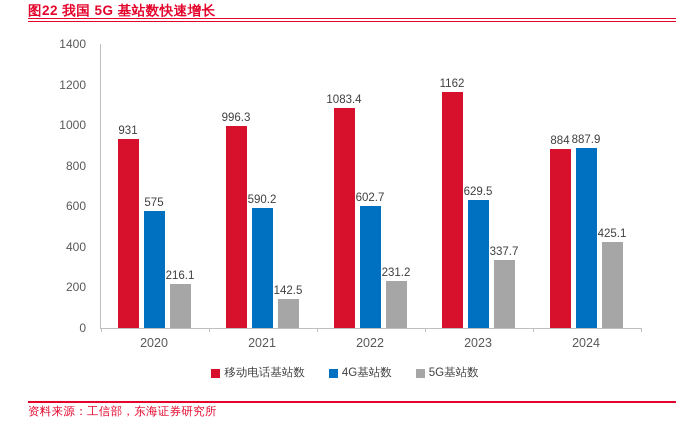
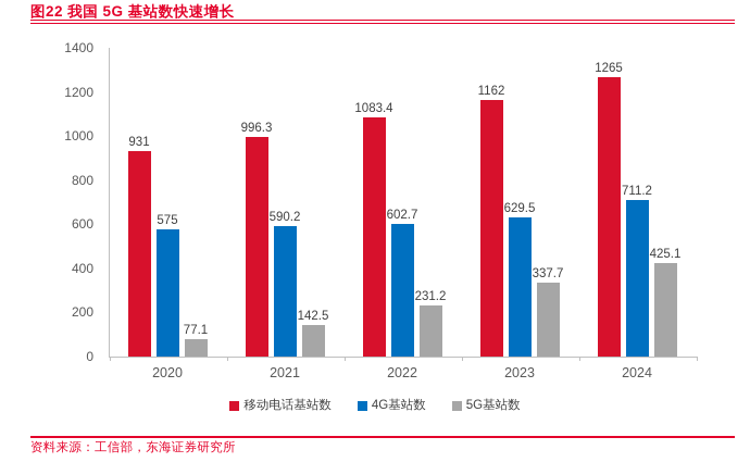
5G基站数/2020: 216.1 -> 77.1
移动电话基站数/2024: 884 -> 1265
4G基站数/2024: 887.9 -> 711.2
